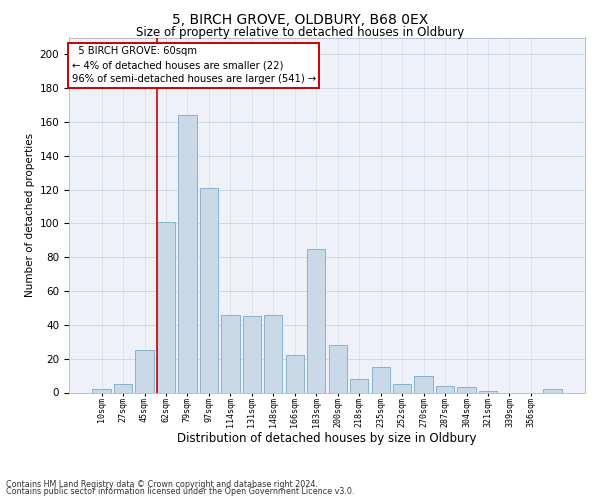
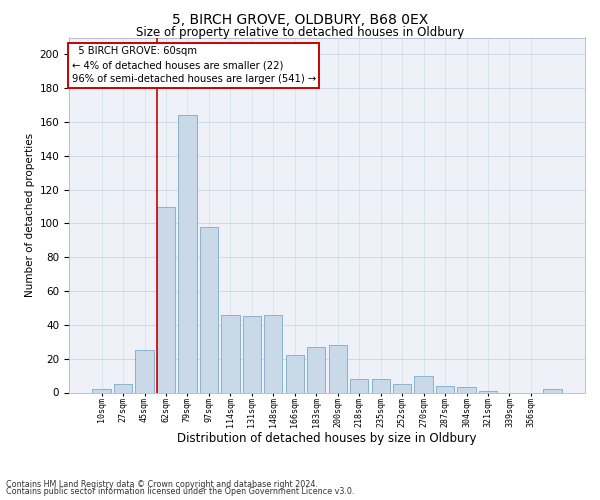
62sqm: 101 -> 110
97sqm: 121 -> 98
183sqm: 85 -> 27
235sqm: 15 -> 8
